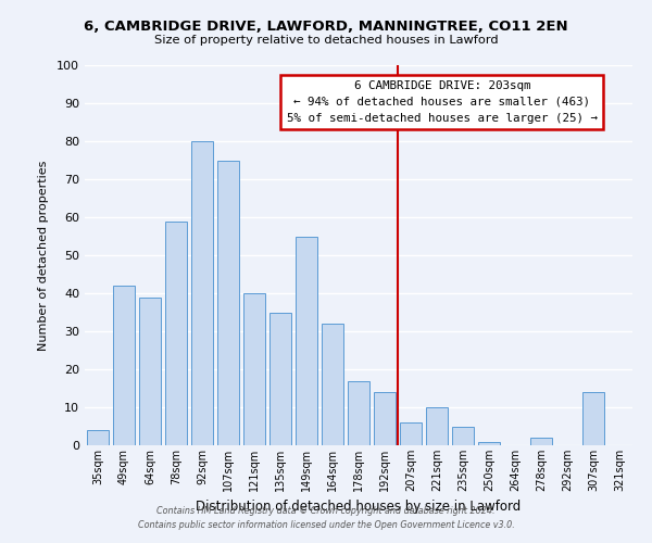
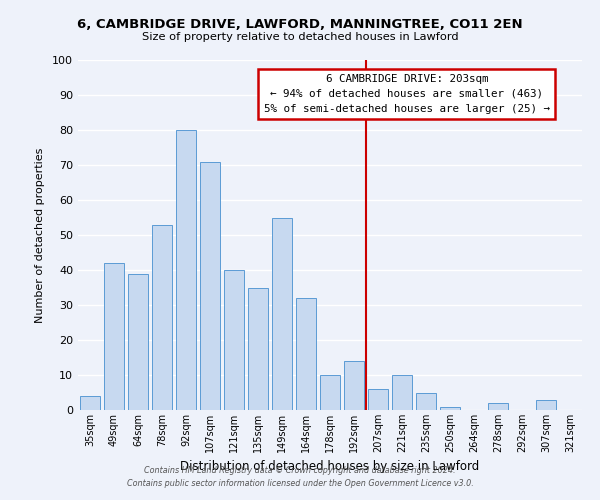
78sqm: 59 -> 53
107sqm: 75 -> 71
178sqm: 17 -> 10
307sqm: 14 -> 3
